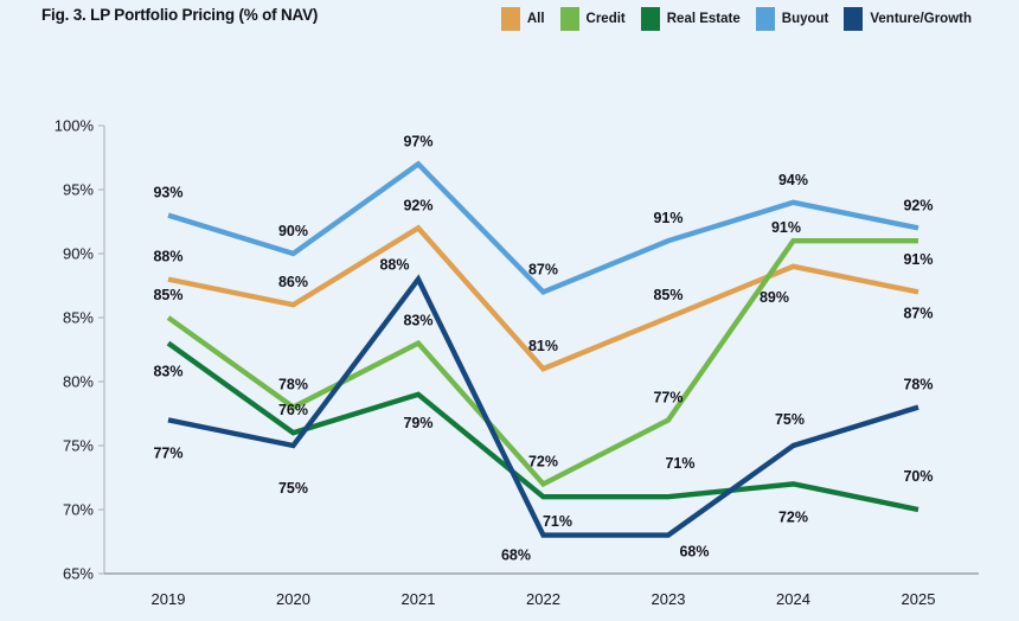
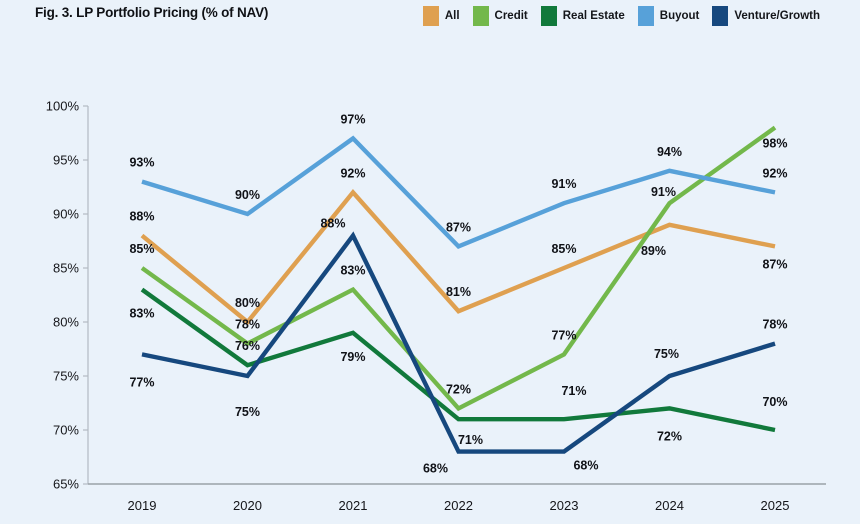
All/2020: 86% -> 80%
Credit/2025: 91% -> 98%
